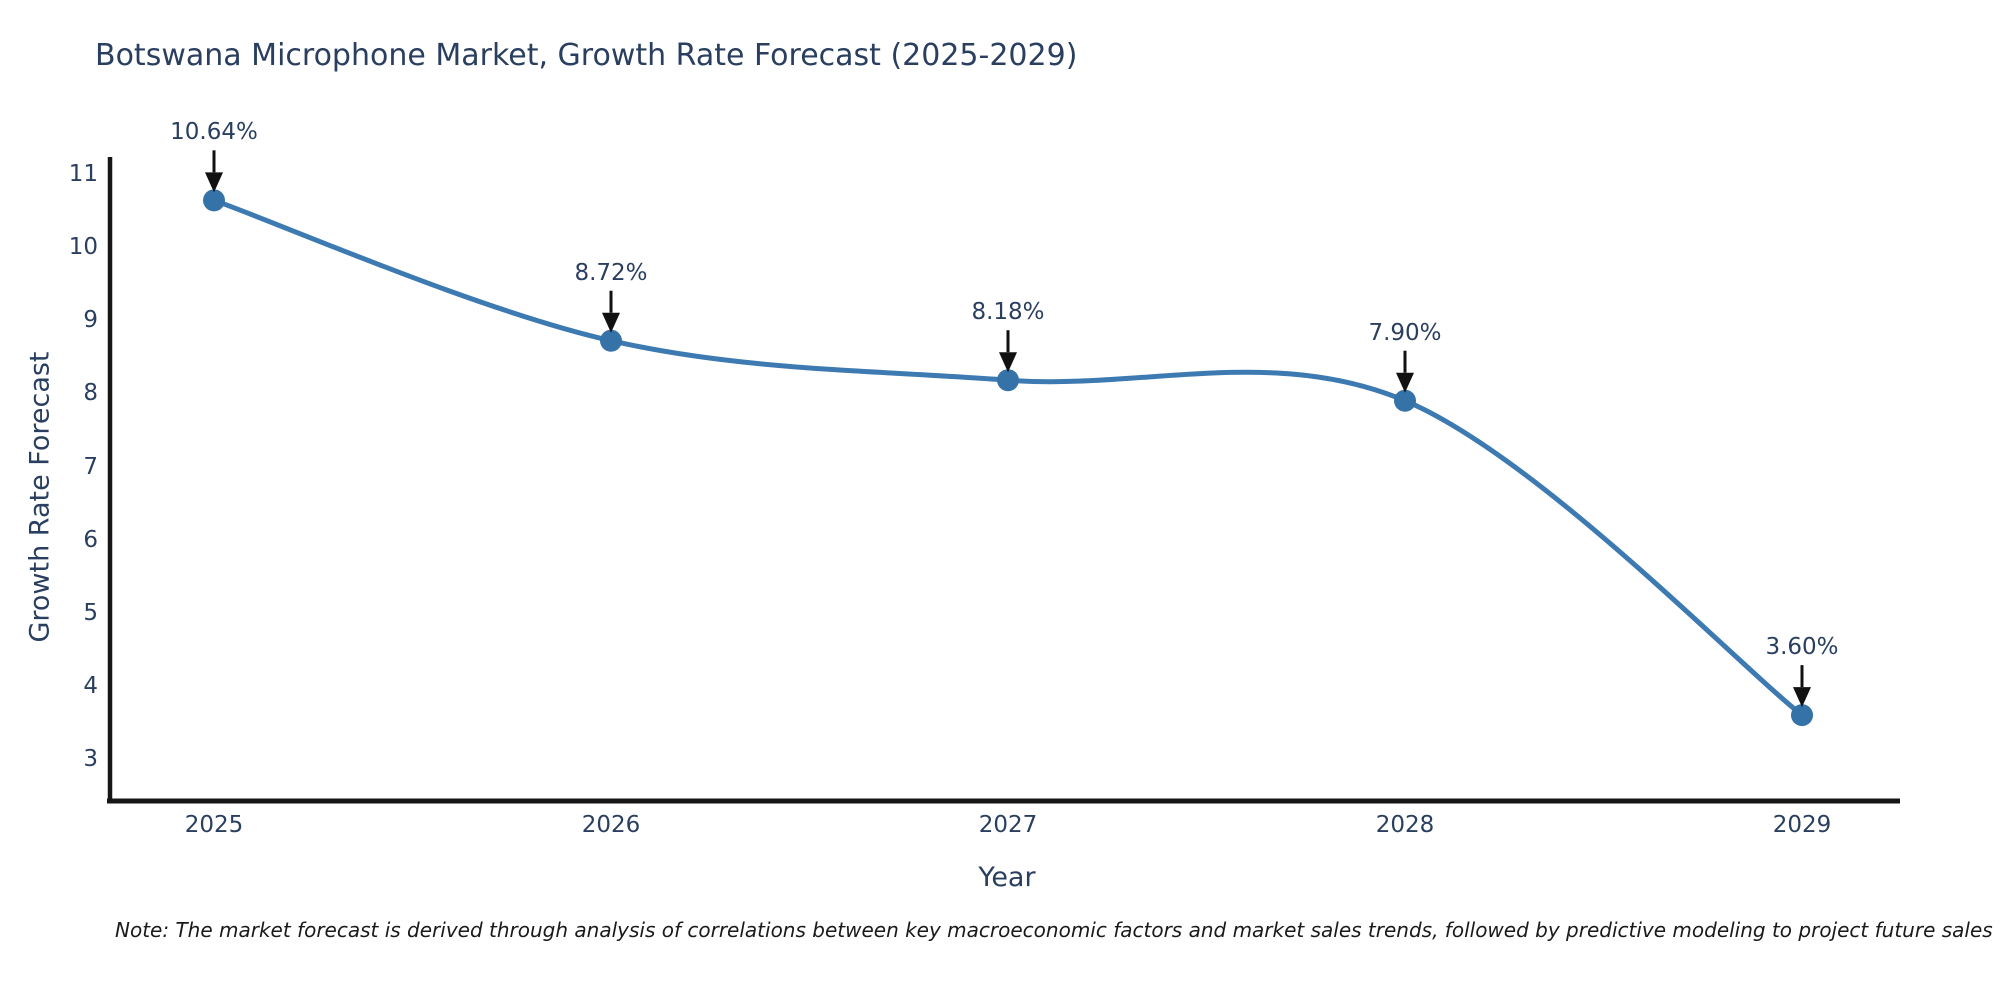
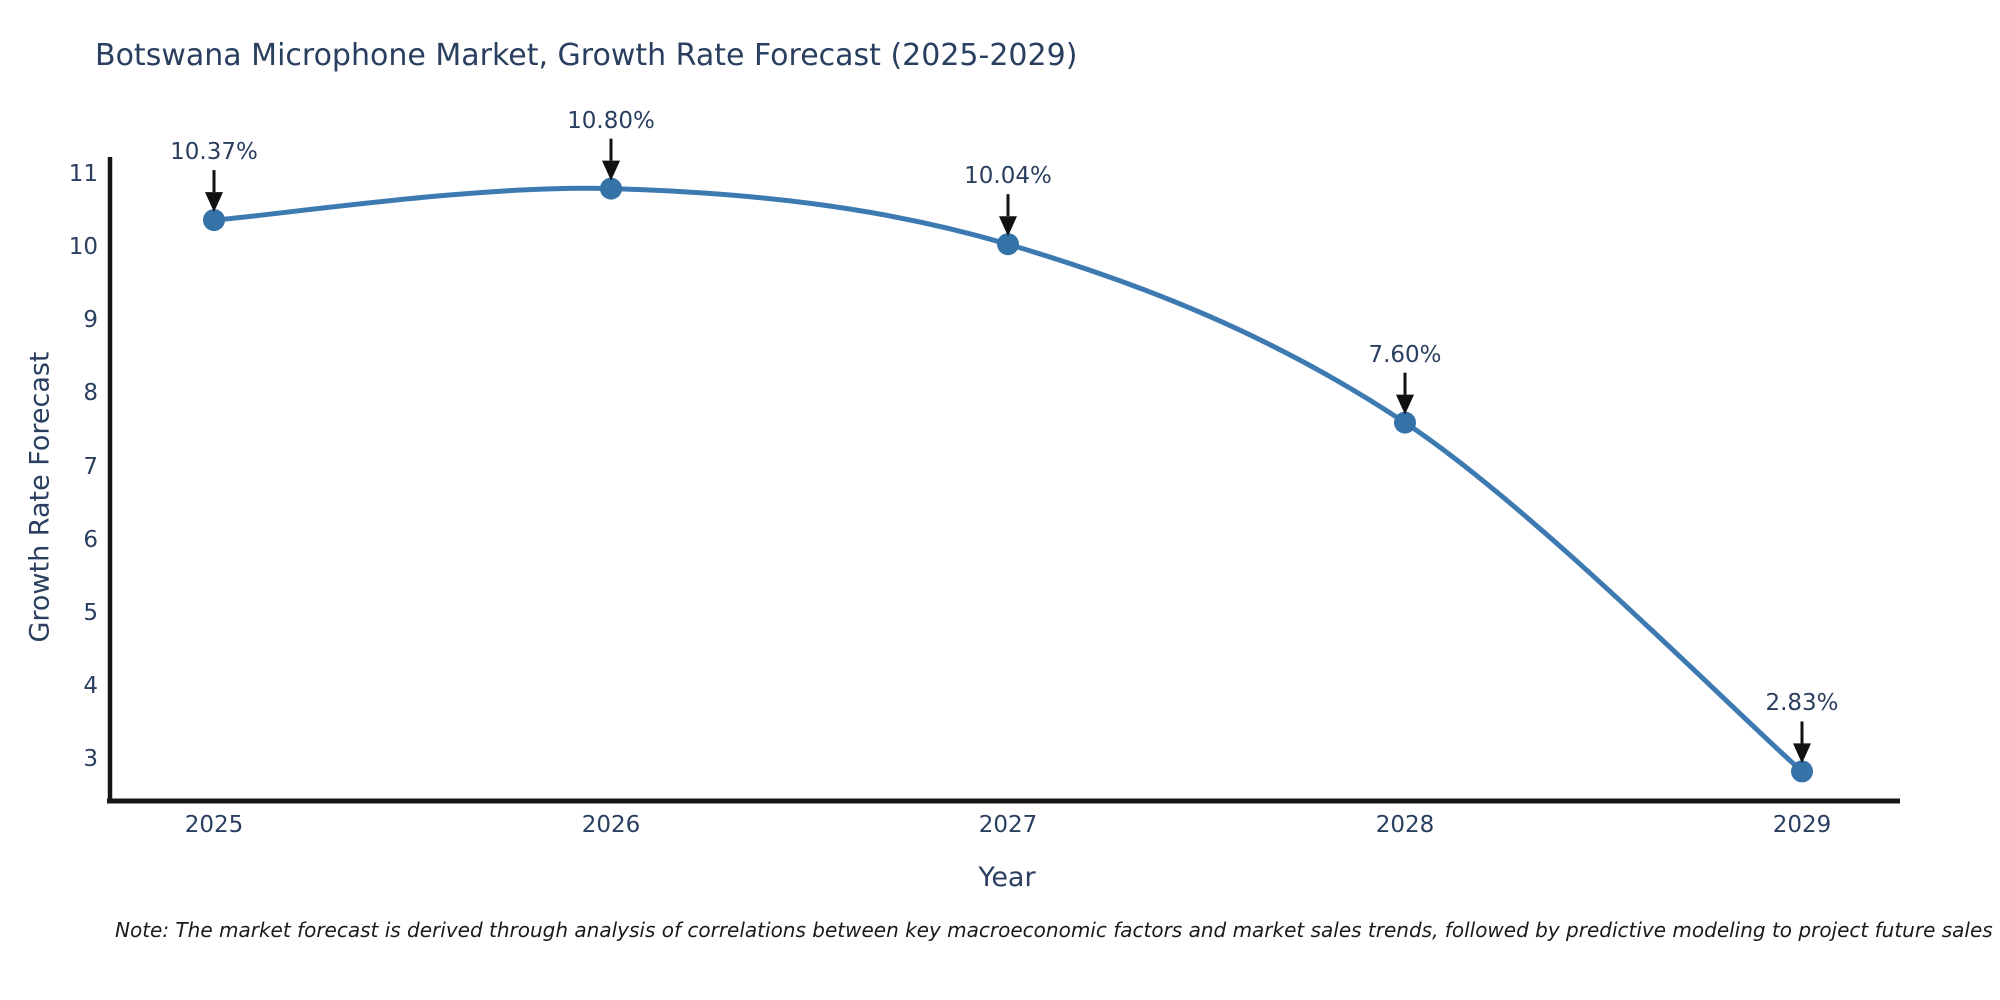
2025: 10.64% -> 10.37%
2026: 8.72% -> 10.80%
2027: 8.18% -> 10.04%
2028: 7.90% -> 7.60%
2029: 3.60% -> 2.83%
